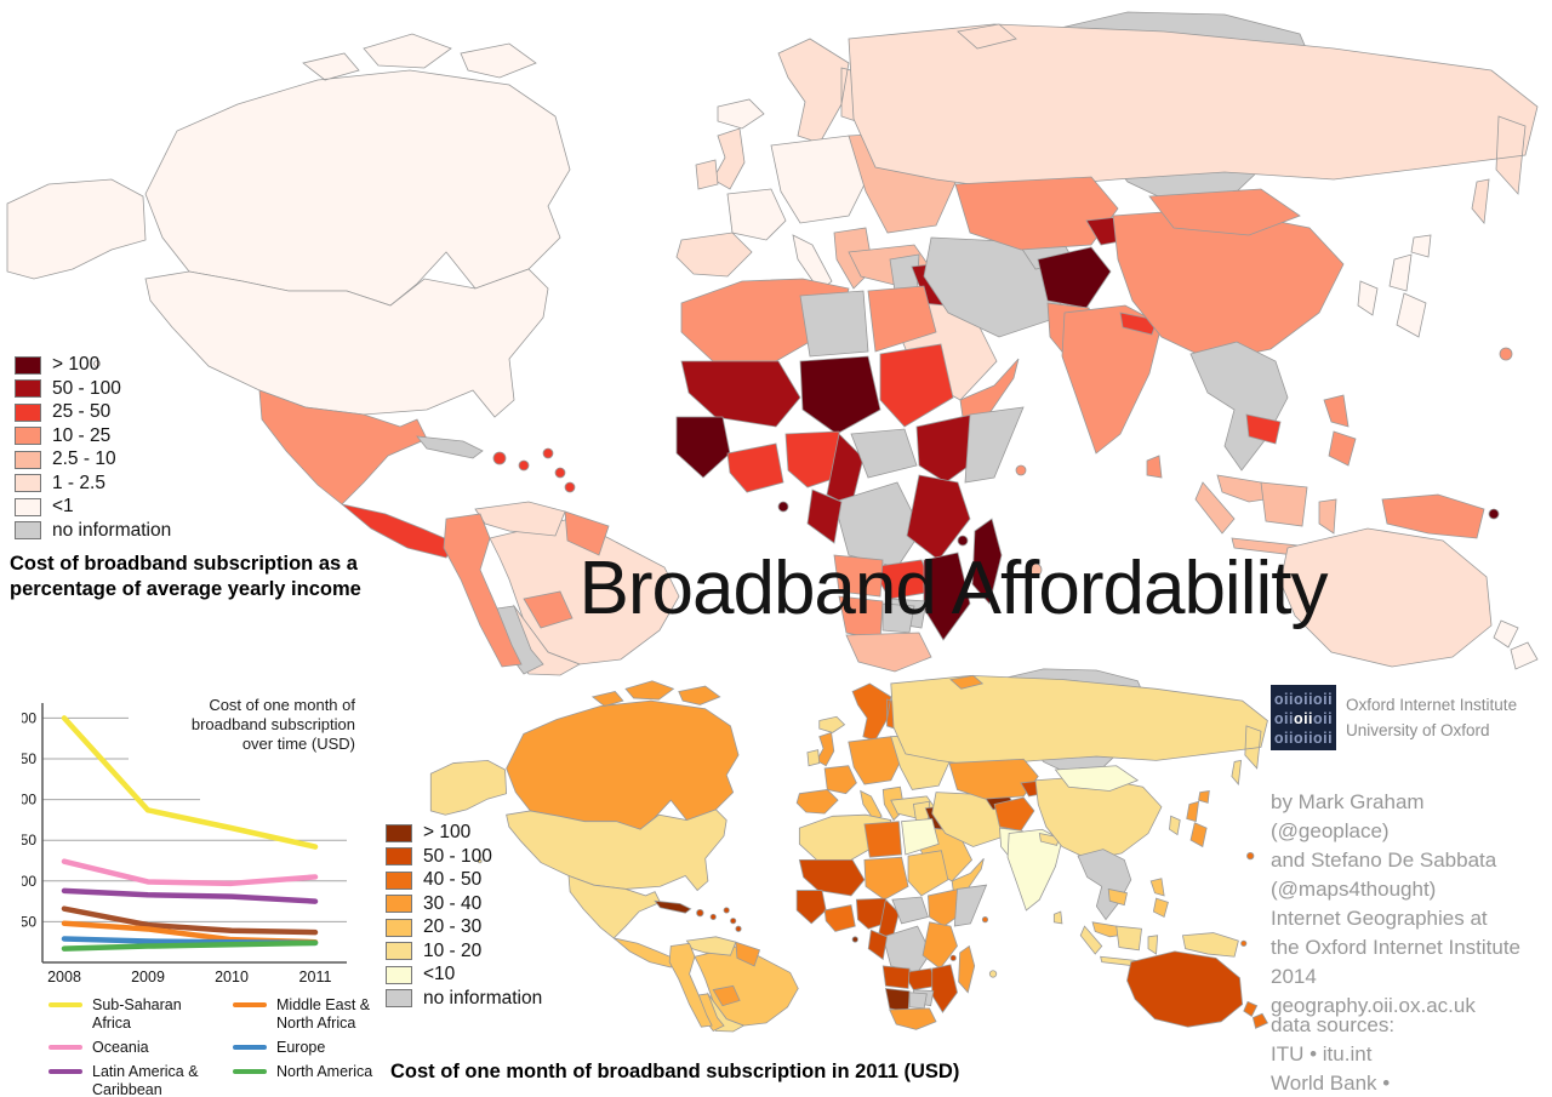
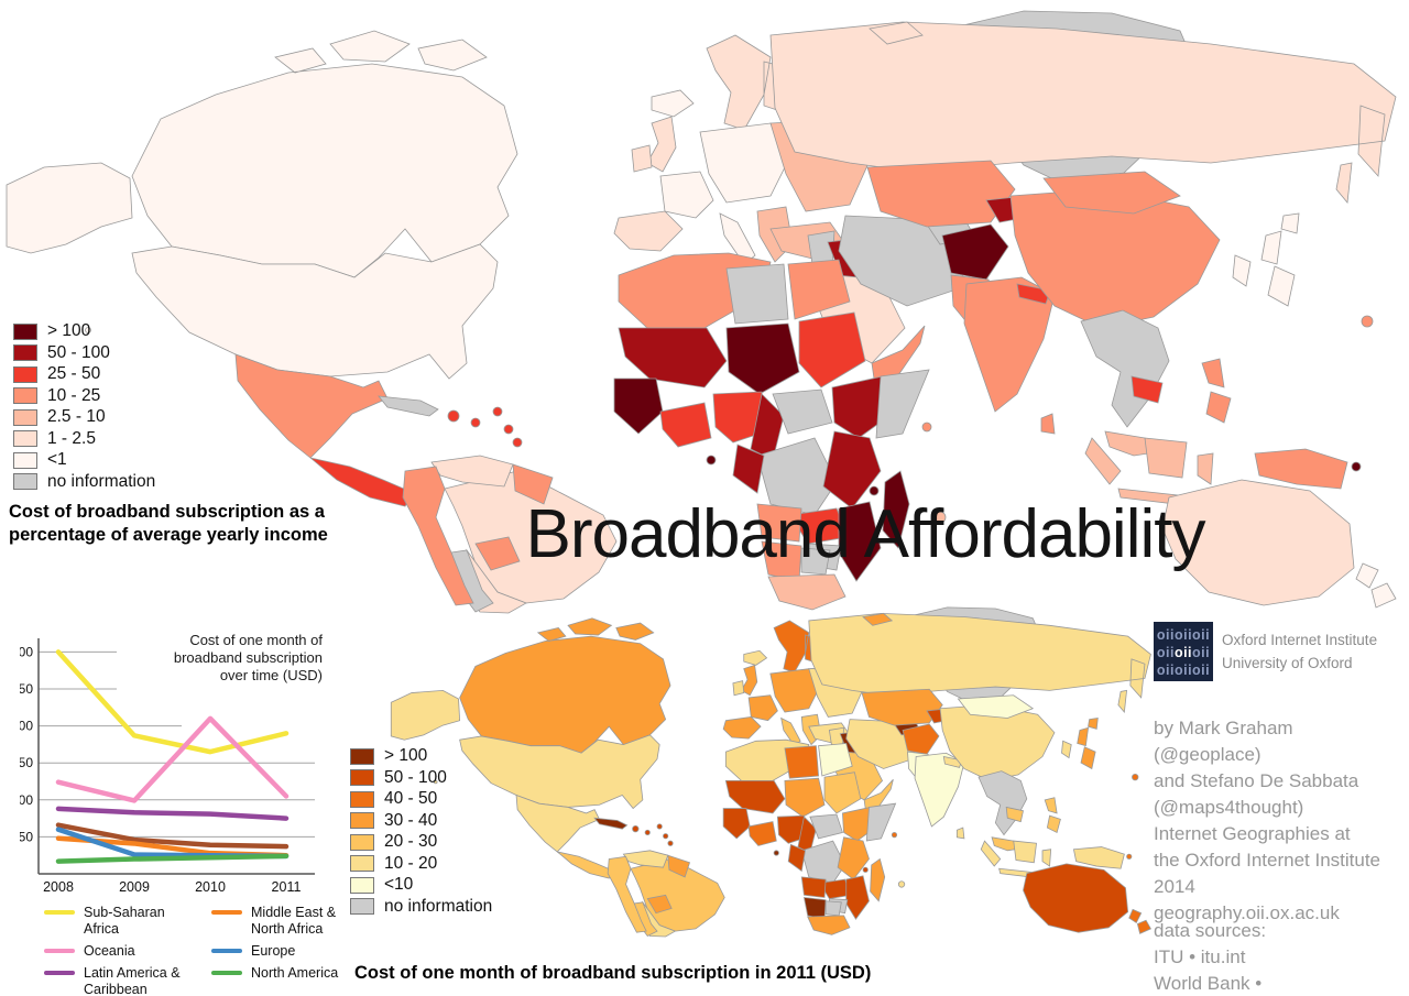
Europe/2008: 30 -> 60
Oceania/2010: 100 -> 210
Sub-Saharan Africa/2011: 140 -> 190
